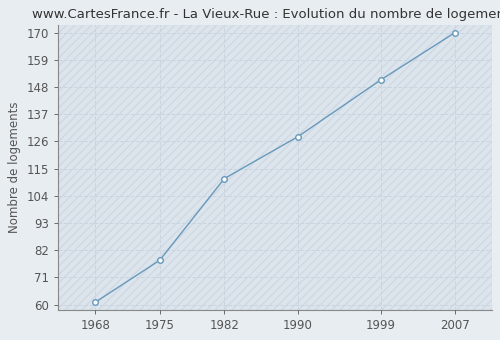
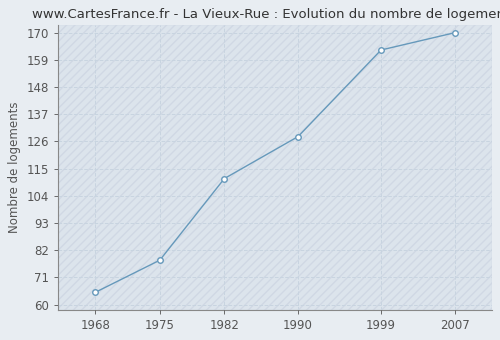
1968: 61 -> 65
1999: 151 -> 163
